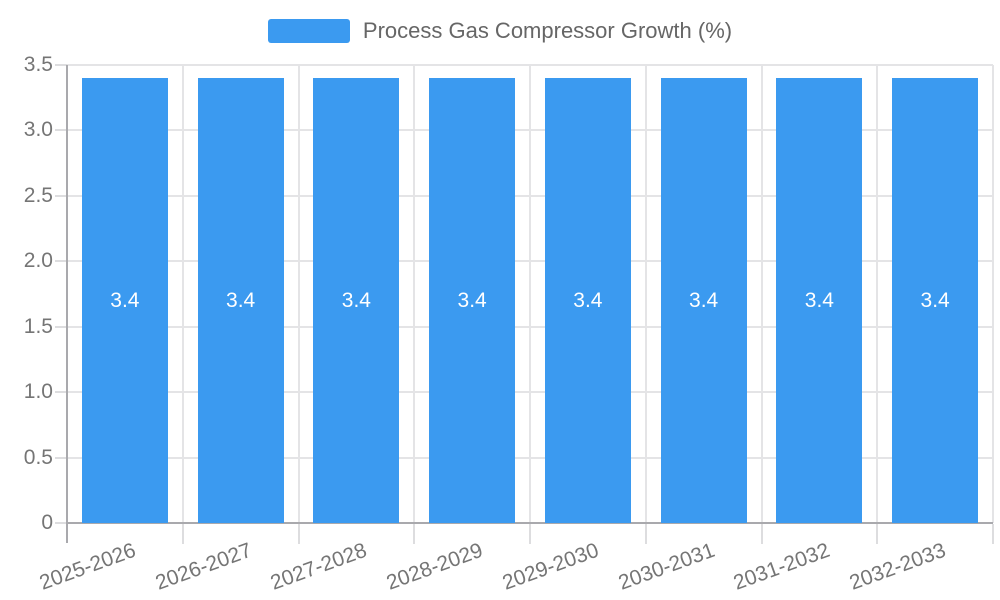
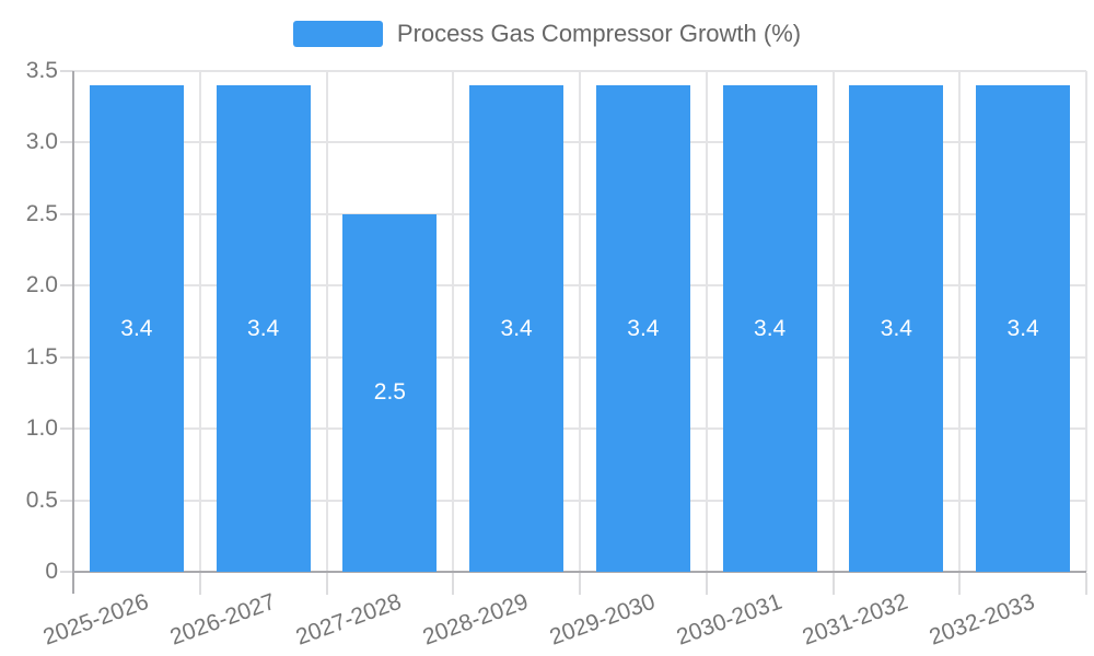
2027-2028: 3.4 -> 2.5
